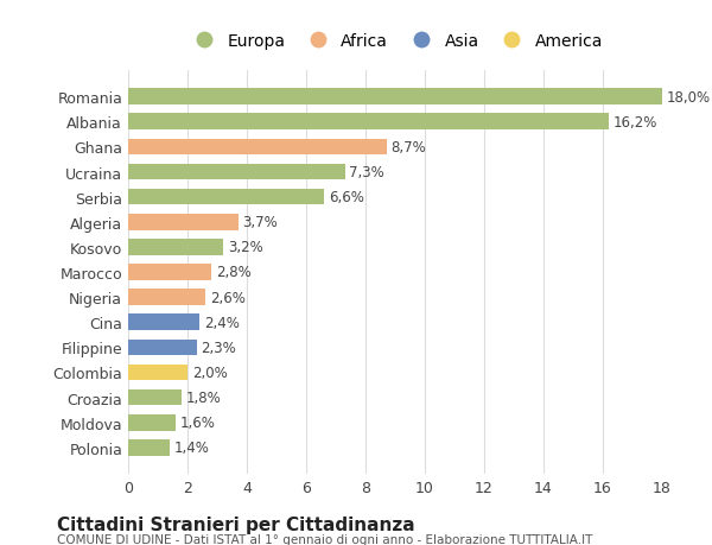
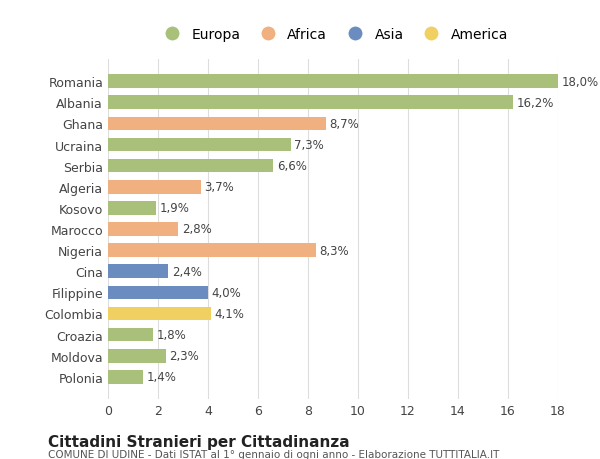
Kosovo: 3,2% -> 1,9%
Nigeria: 2,6% -> 8,3%
Filippine: 2,3% -> 4,0%
Colombia: 2,0% -> 4,1%
Moldova: 1,6% -> 2,3%
